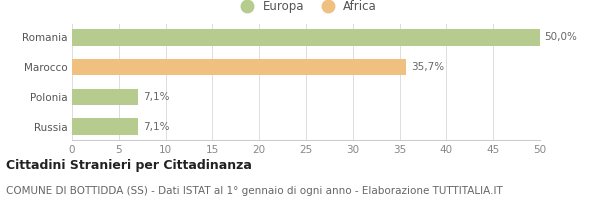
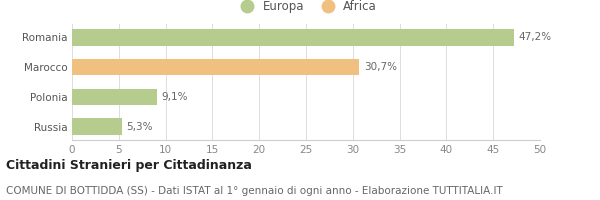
Romania: 50,0% -> 47,2%
Marocco: 35,7% -> 30,7%
Polonia: 7,1% -> 9,1%
Russia: 7,1% -> 5,3%
